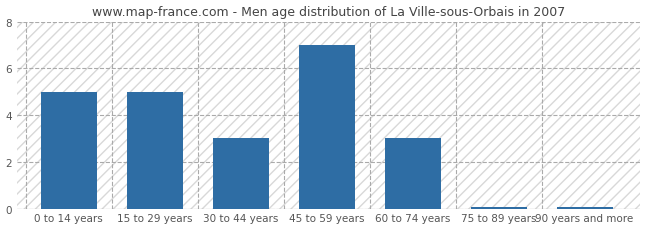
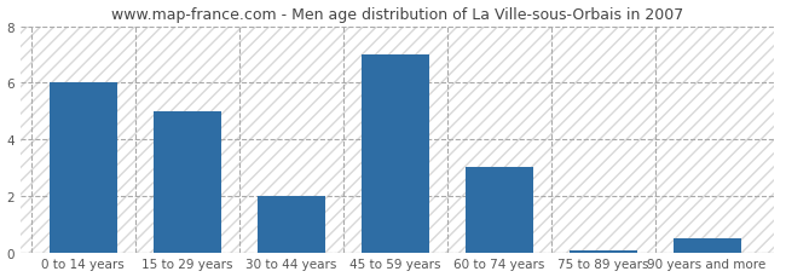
0 to 14 years: 5.00 -> 6.00
30 to 44 years: 3.00 -> 2.00
90 years and more: 0.07 -> 0.50
